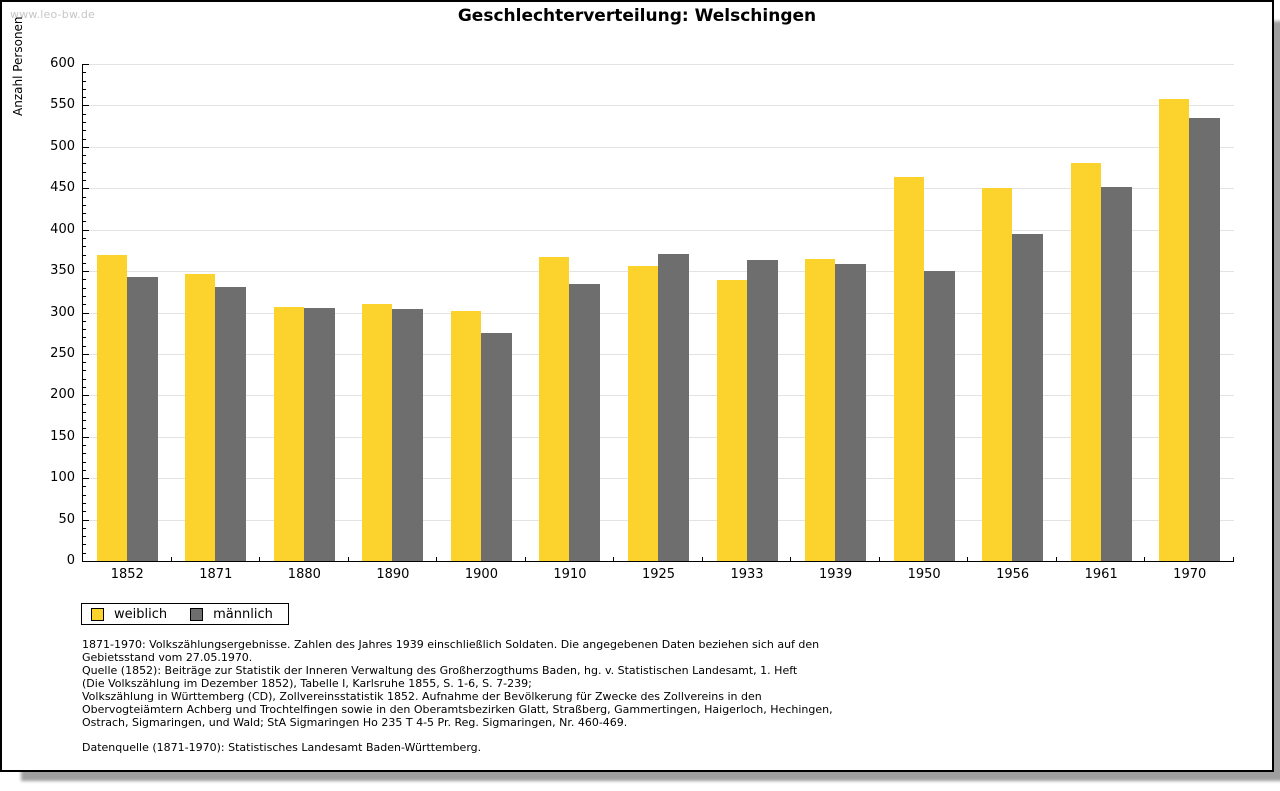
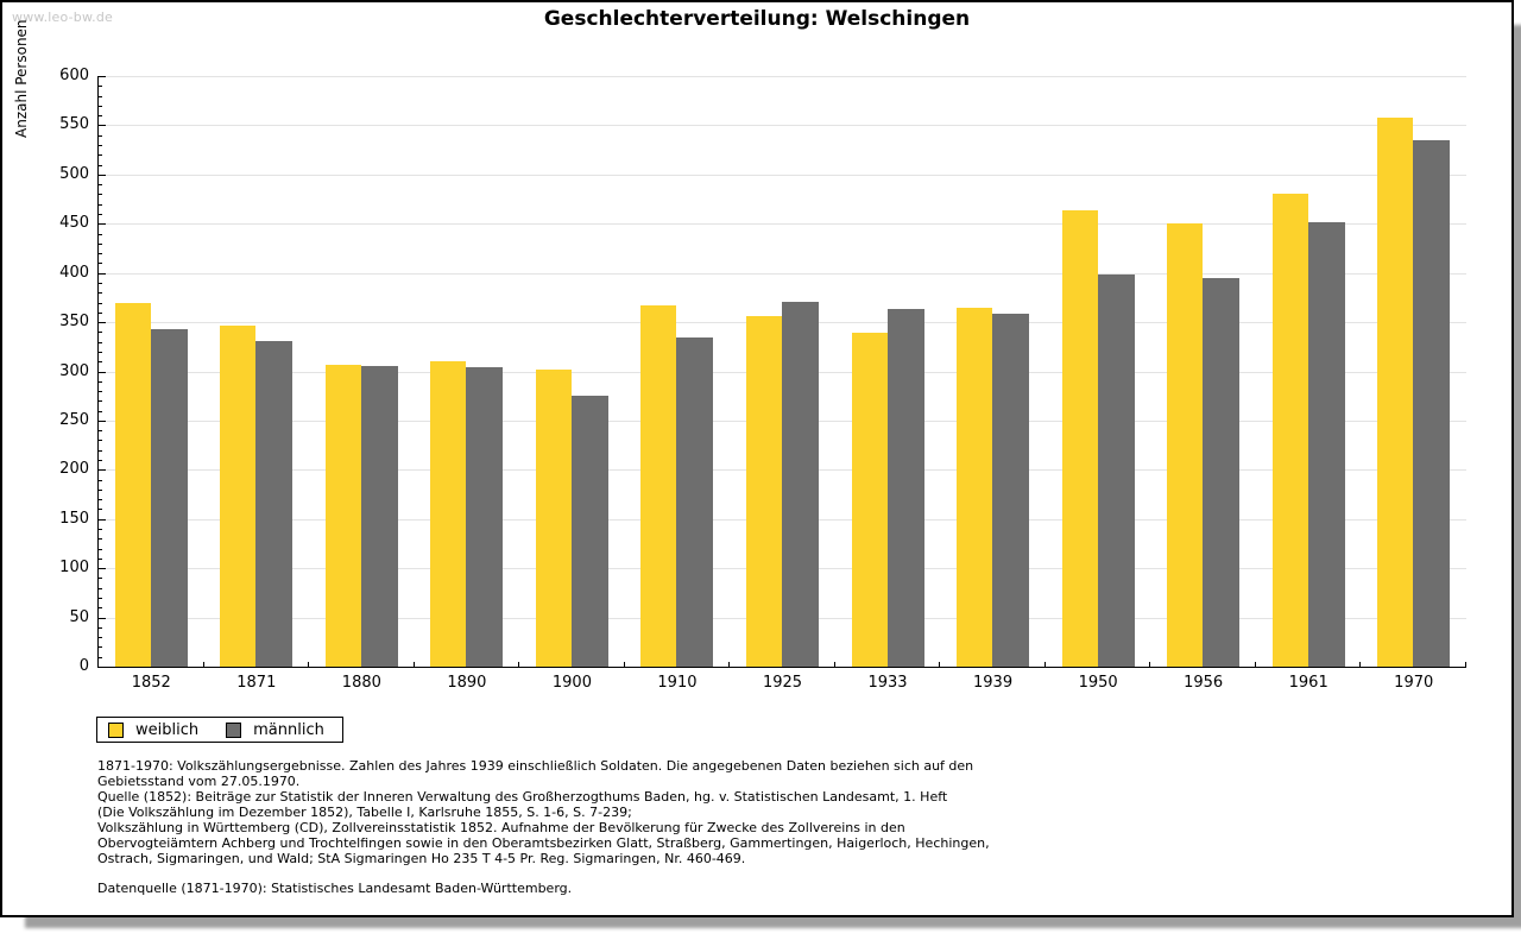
männlich/1950: 350 -> 400
